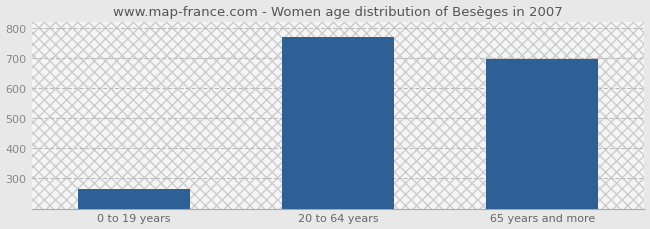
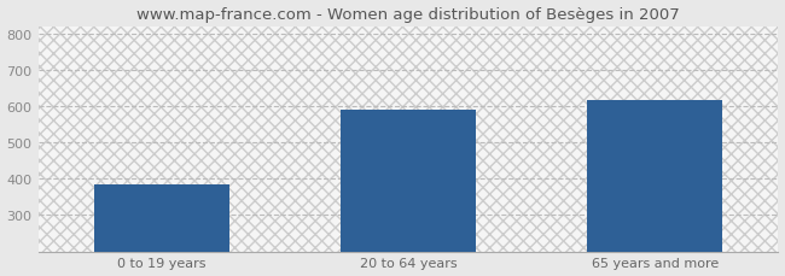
0 to 19 years: 265 -> 385
20 to 64 years: 770 -> 590
65 years and more: 695 -> 615
